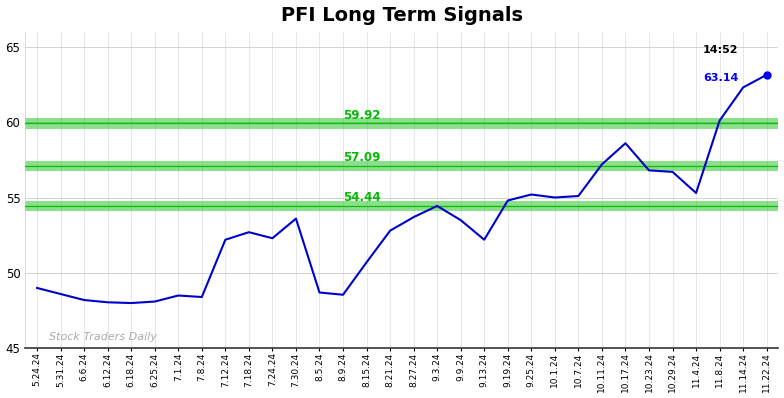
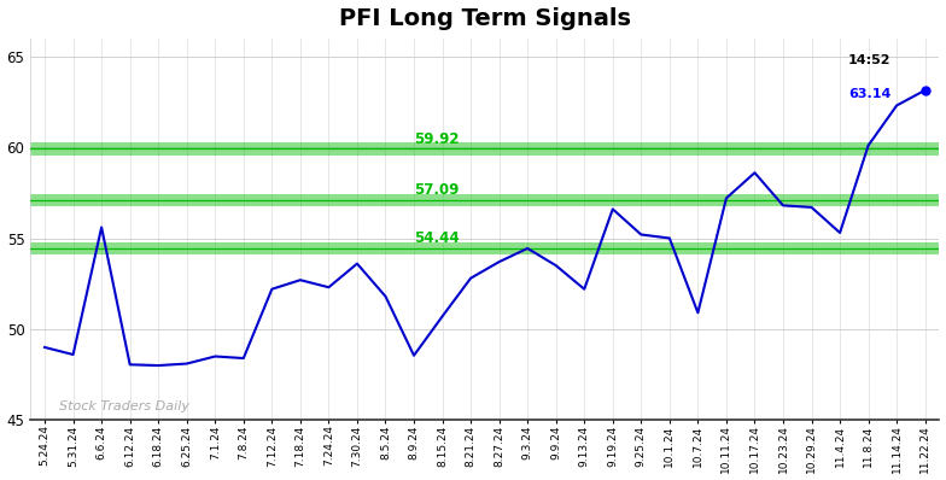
6.6.24: 48.2 -> 55.6
8.5.24: 48.7 -> 51.8
9.19.24: 54.8 -> 56.6
10.7.24: 55.1 -> 50.9
